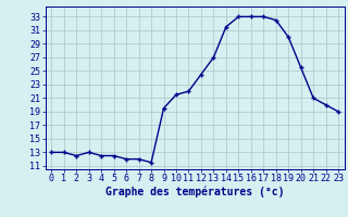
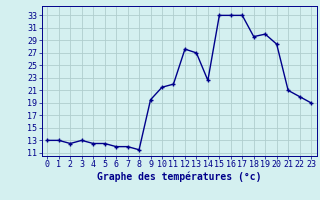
12: 24.5 -> 27.6
14: 31.5 -> 22.6
18: 32.5 -> 29.6
20: 25.5 -> 28.4
